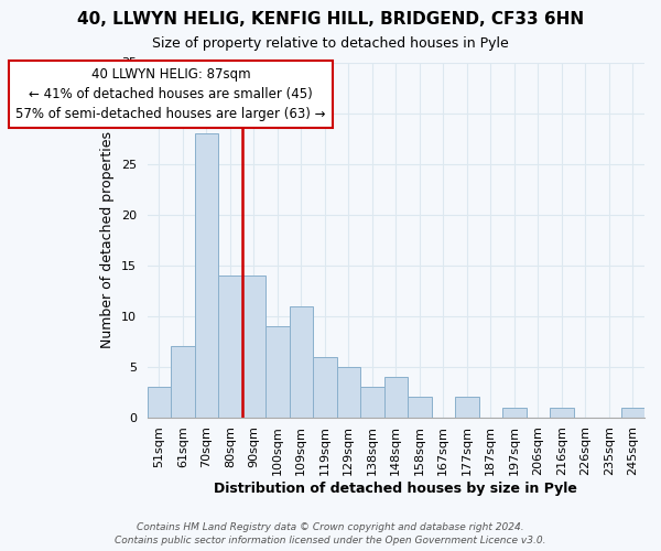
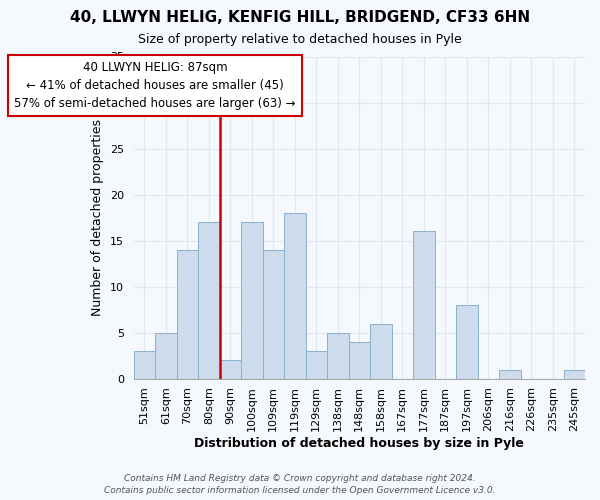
61sqm: 7 -> 5
70sqm: 28 -> 14
80sqm: 14 -> 17
90sqm: 14 -> 2
100sqm: 9 -> 17
109sqm: 11 -> 14
119sqm: 6 -> 18
129sqm: 5 -> 3
138sqm: 3 -> 5
158sqm: 2 -> 6
177sqm: 2 -> 16
197sqm: 1 -> 8
